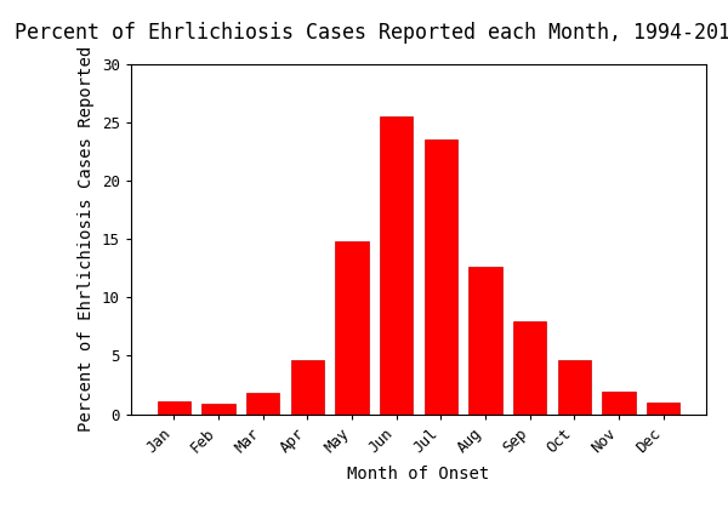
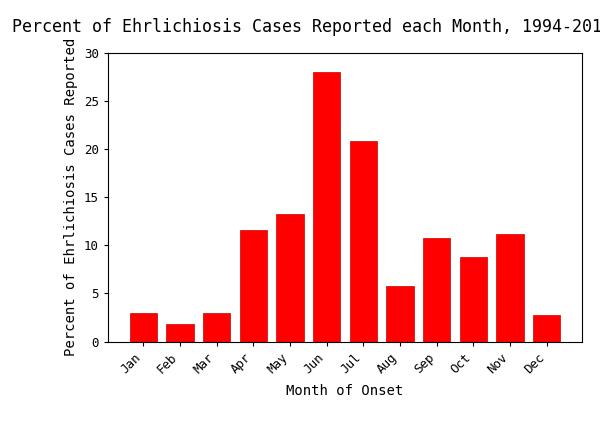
Jan: 1.1 -> 3.0
Feb: 0.9 -> 1.8
Mar: 1.8 -> 3.0
Apr: 4.6 -> 11.6
May: 14.8 -> 13.2
Jun: 25.5 -> 28.0
Jul: 23.5 -> 20.8
Aug: 12.6 -> 5.8
Sep: 8.0 -> 10.8
Oct: 4.6 -> 8.8
Nov: 1.9 -> 11.2
Dec: 1.0 -> 2.8
